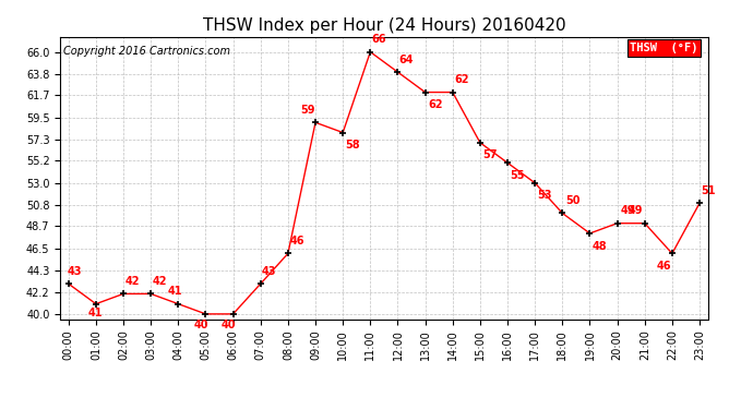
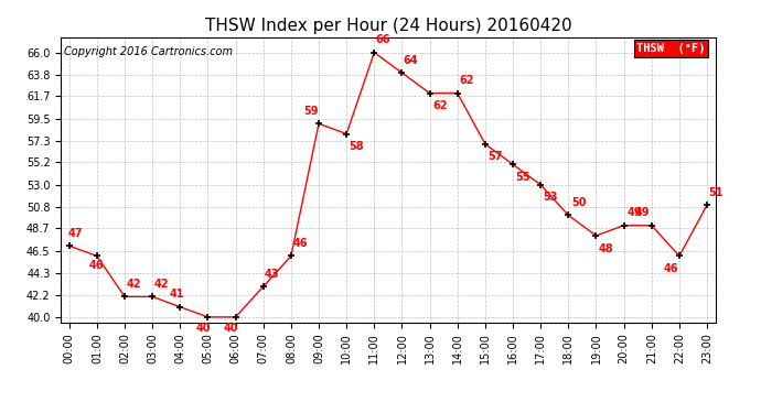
00:00: 43 -> 47
01:00: 41 -> 46
